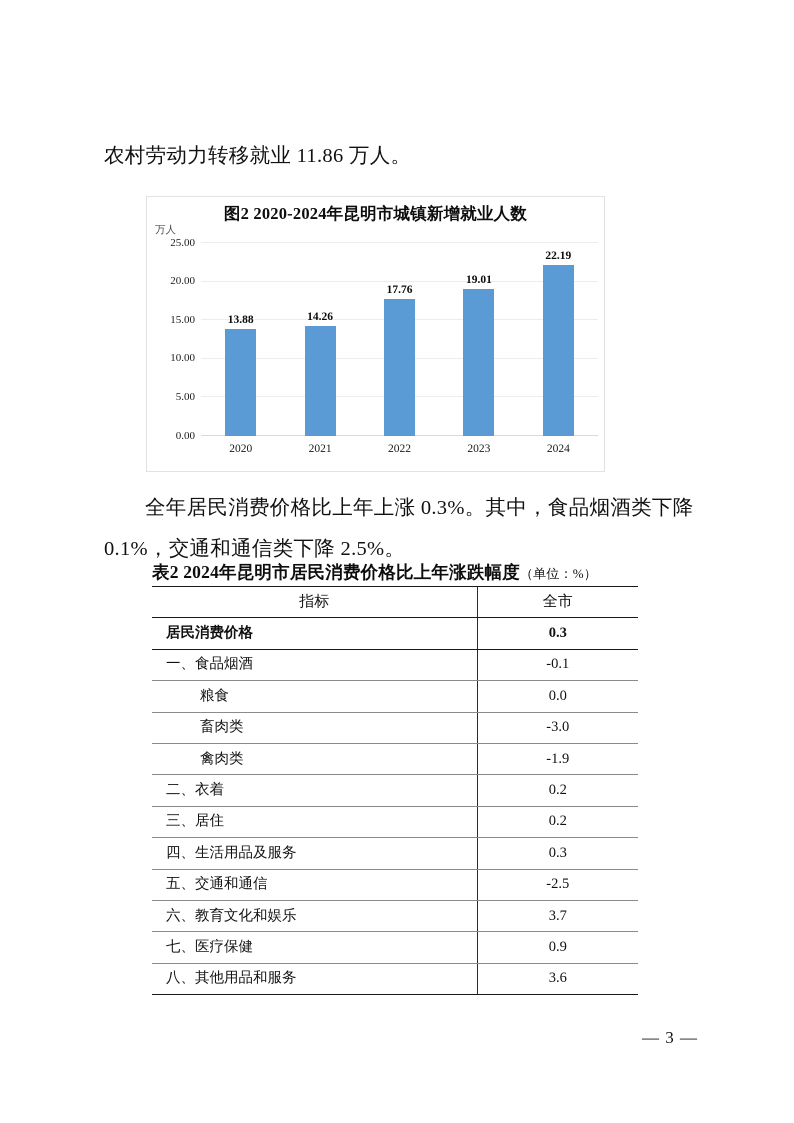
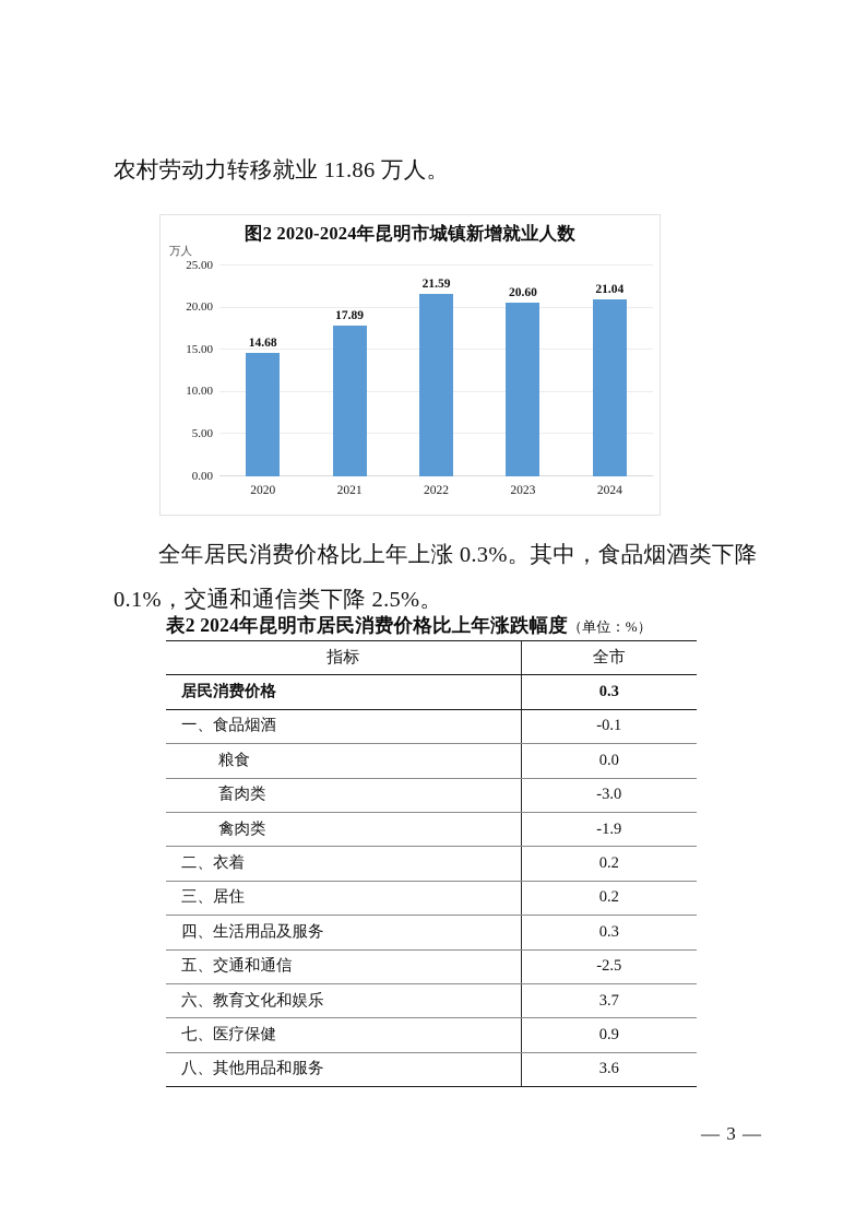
2020: 13.88 -> 14.68
2021: 14.26 -> 17.89
2022: 17.76 -> 21.59
2023: 19.01 -> 20.60
2024: 22.19 -> 21.04
